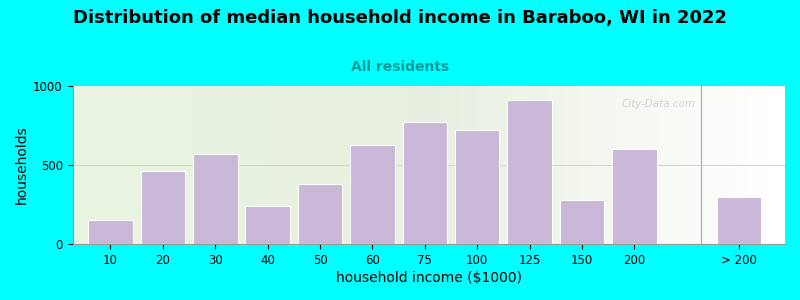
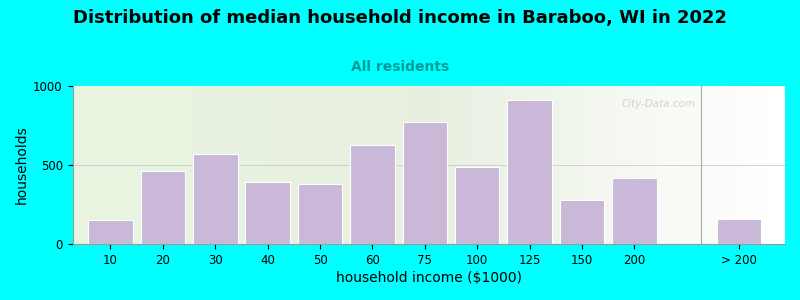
40: 240 -> 390
100: 720 -> 490
200: 600 -> 420
> 200: 300 -> 160
